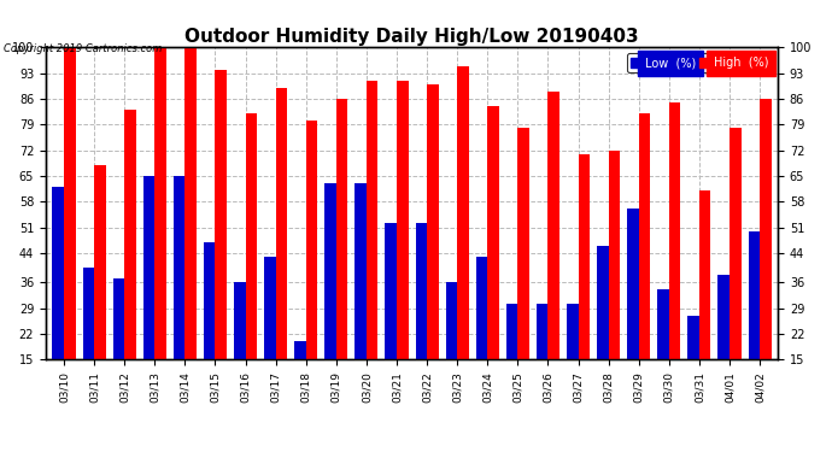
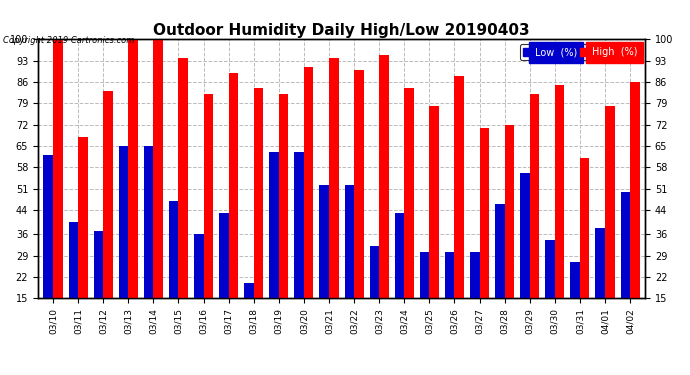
High (%)/03/18: 80 -> 84
High (%)/03/19: 86 -> 82
High (%)/03/21: 91 -> 94
Low (%)/03/23: 36 -> 32
